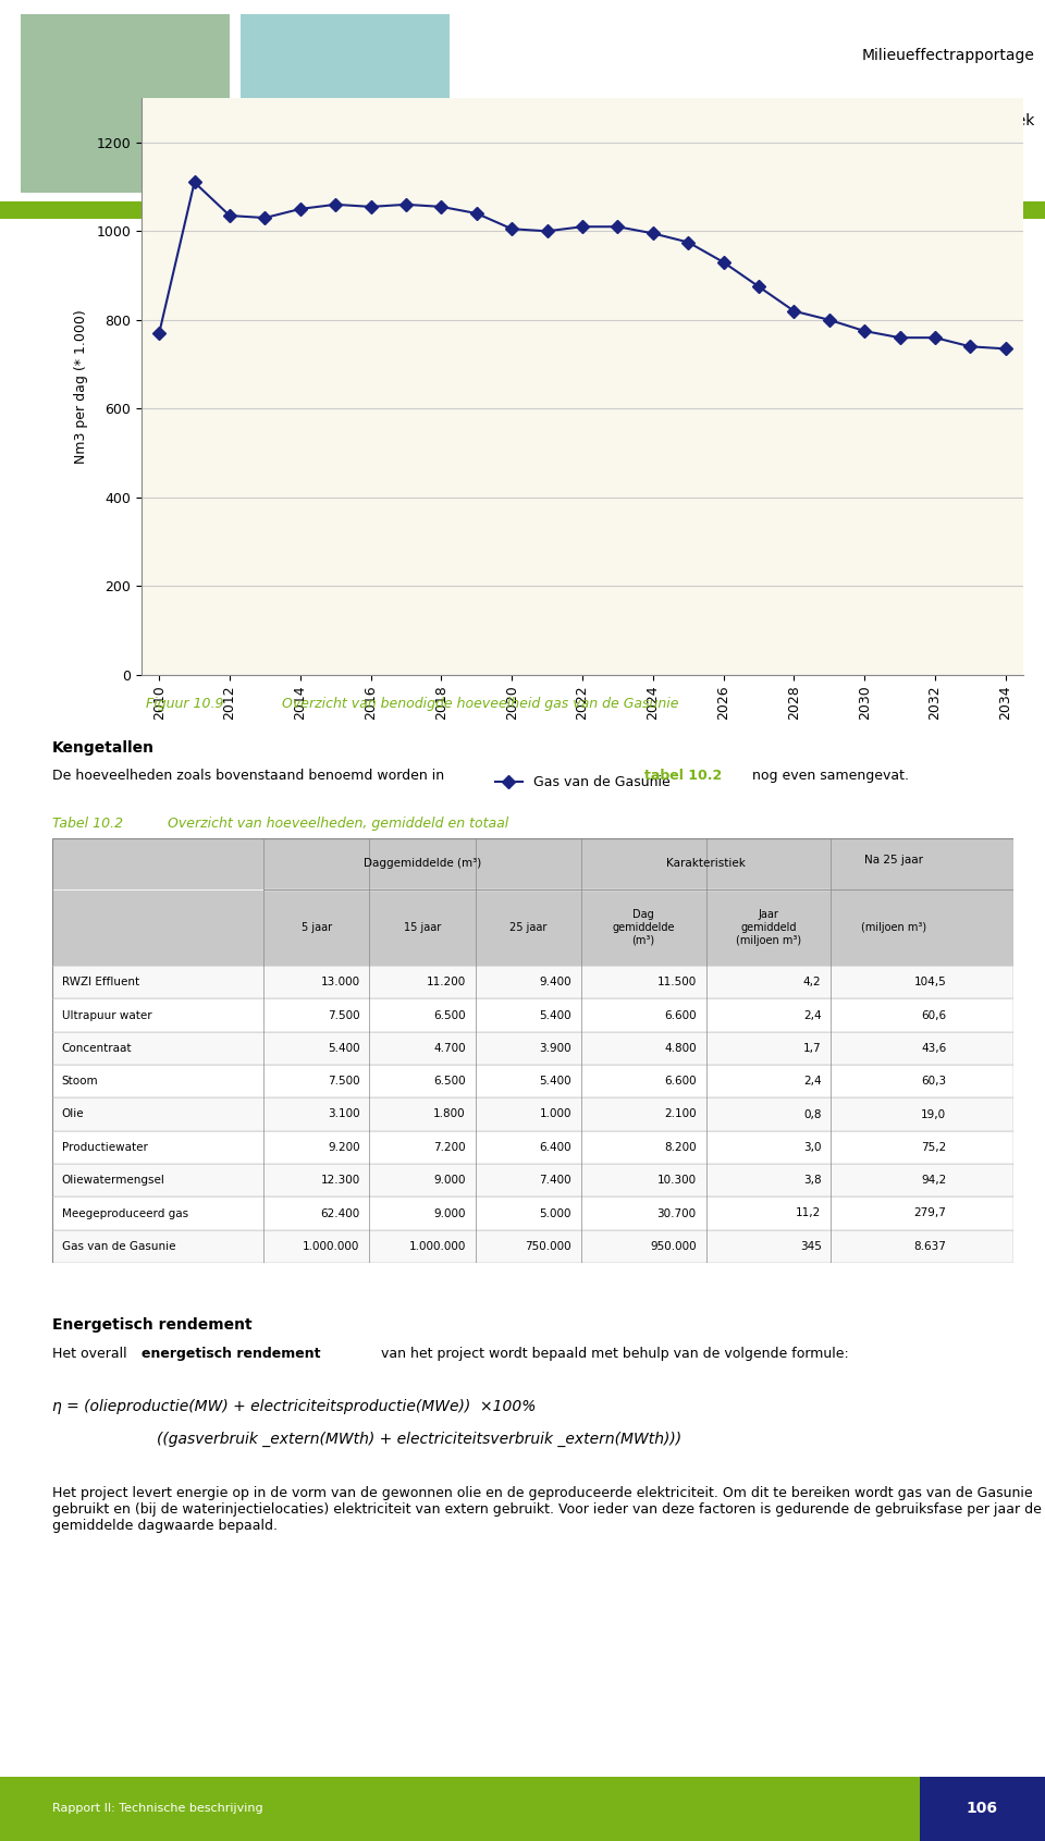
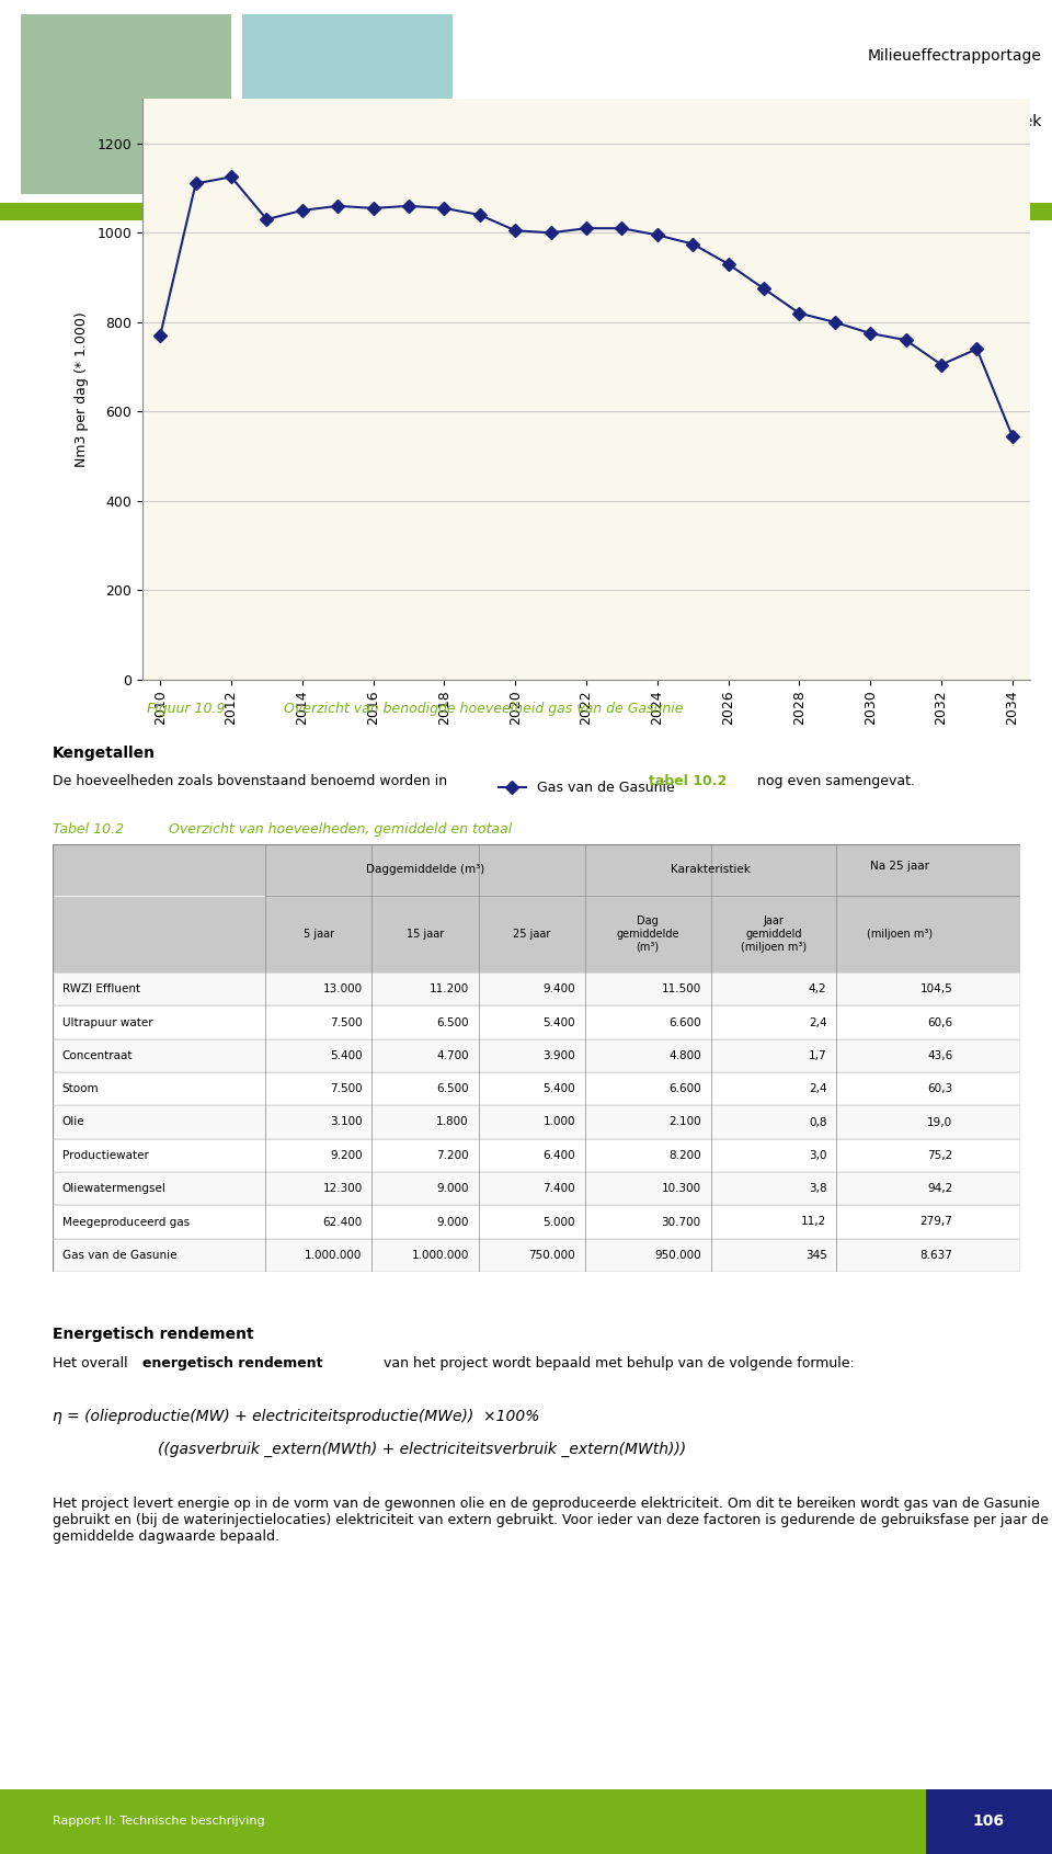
2012: 1035 -> 1125
2032: 760 -> 705
2034: 735 -> 545
